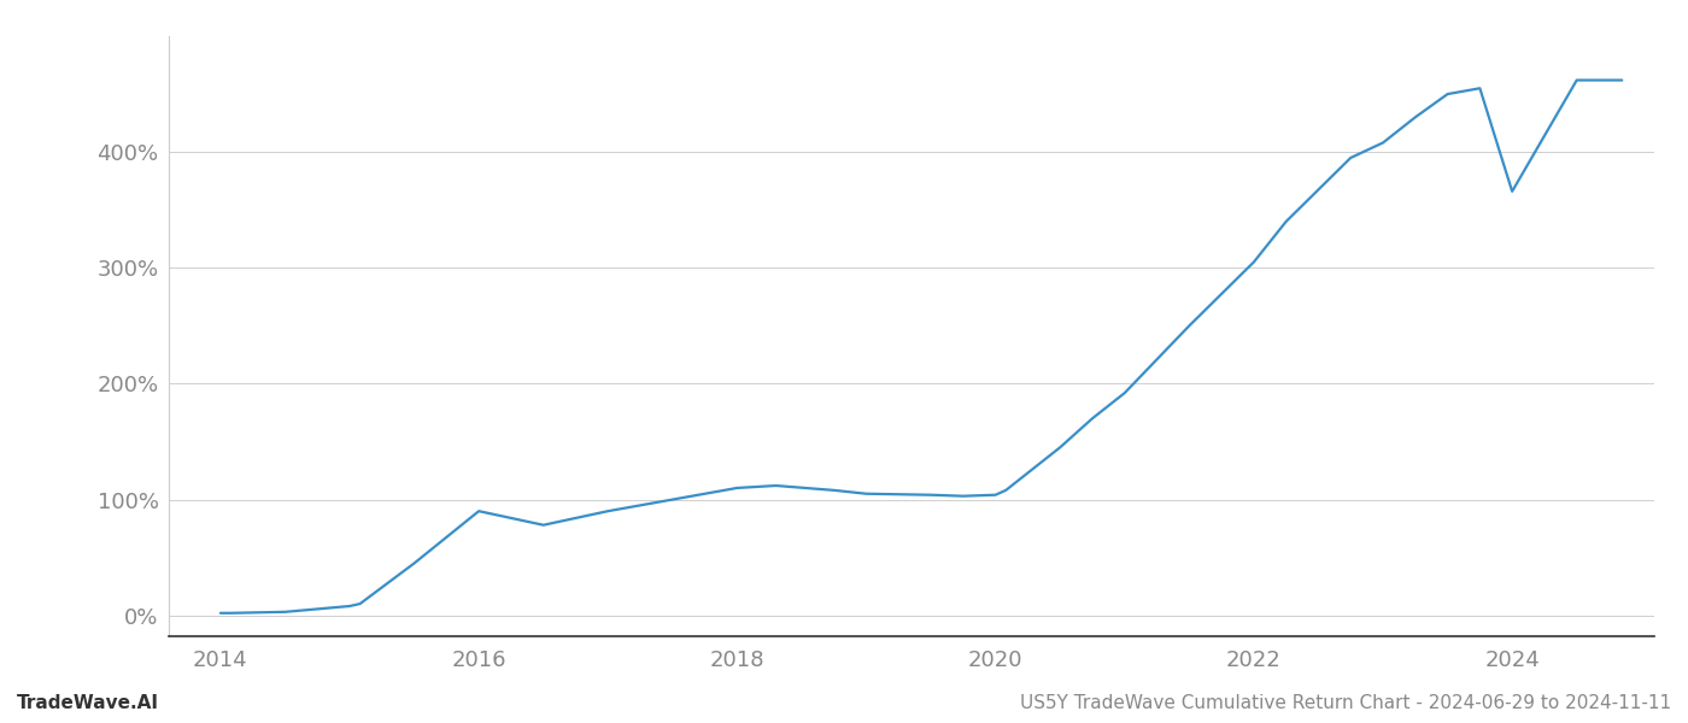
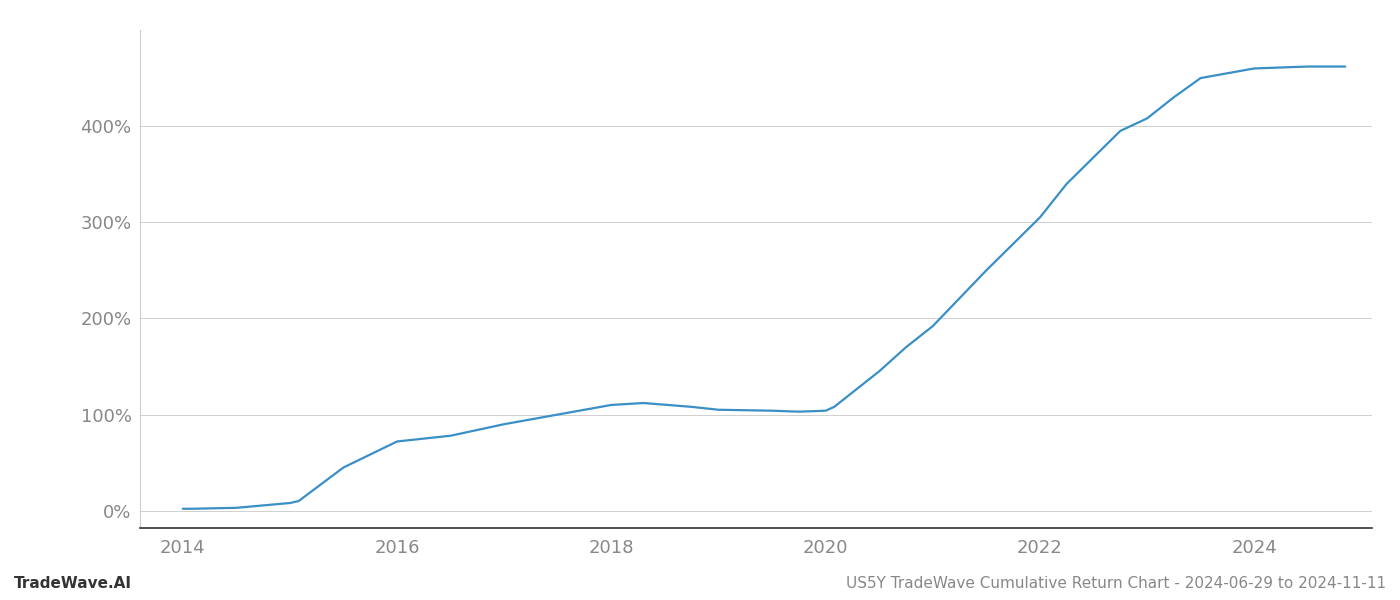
2016: 90% -> 72%
2024: 366% -> 460%
